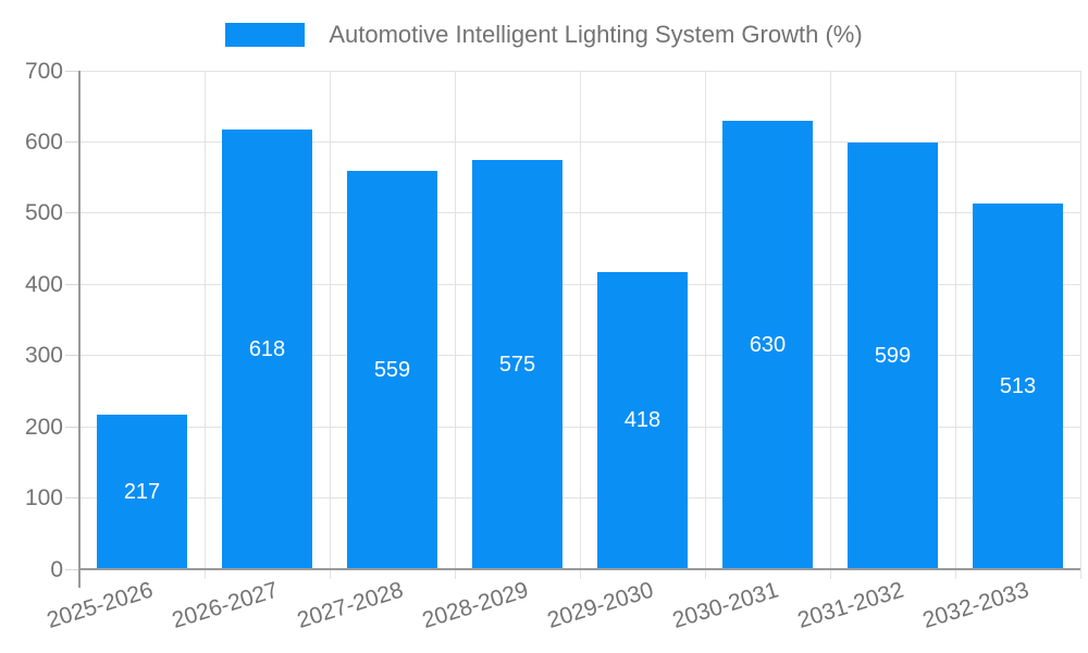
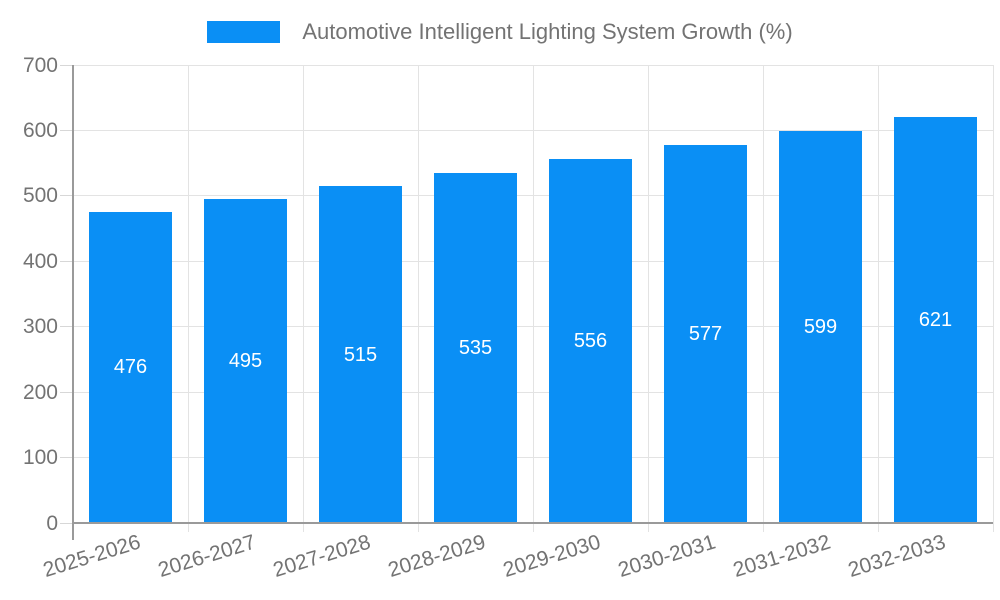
2025-2026: 217 -> 476
2026-2027: 618 -> 495
2027-2028: 559 -> 515
2028-2029: 575 -> 535
2029-2030: 418 -> 556
2030-2031: 630 -> 577
2032-2033: 513 -> 621
